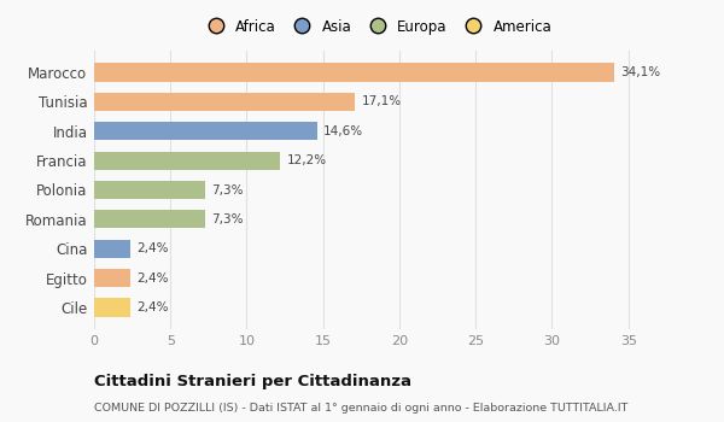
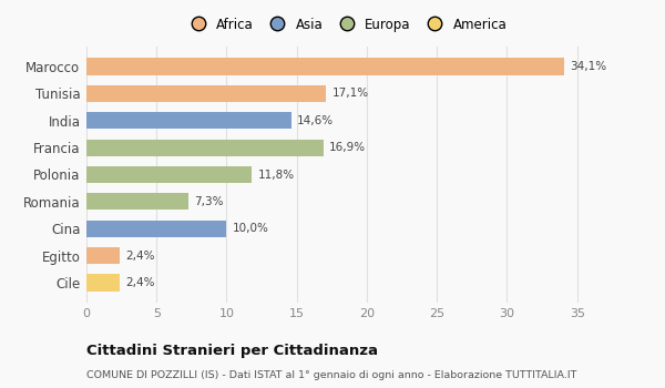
Francia: 12,2% -> 16,9%
Polonia: 7,3% -> 11,8%
Cina: 2,4% -> 10,0%
